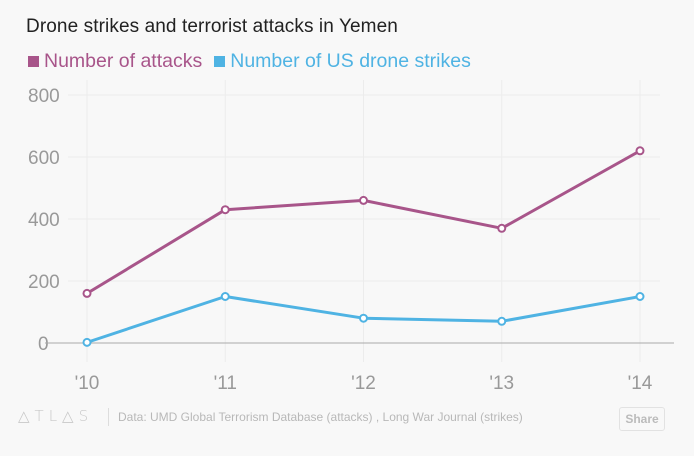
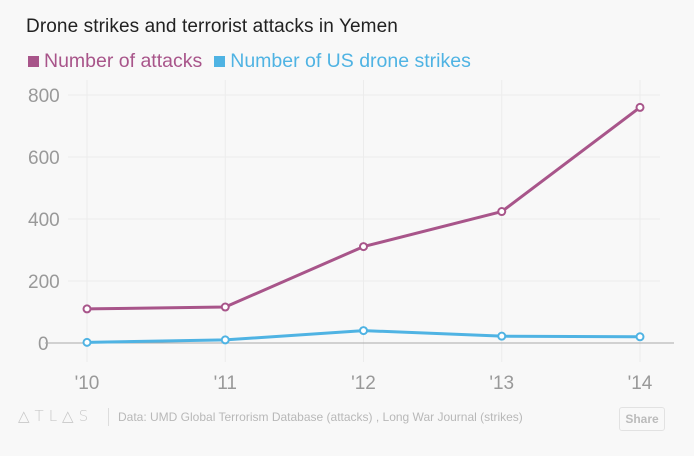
Number of attacks/'10: 160 -> 110
Number of attacks/'11: 430 -> 120
Number of US drone strikes/'11: 150 -> 10
Number of attacks/'12: 460 -> 310
Number of US drone strikes/'12: 80 -> 40
Number of attacks/'13: 370 -> 420
Number of US drone strikes/'13: 70 -> 20
Number of attacks/'14: 620 -> 760
Number of US drone strikes/'14: 150 -> 20
